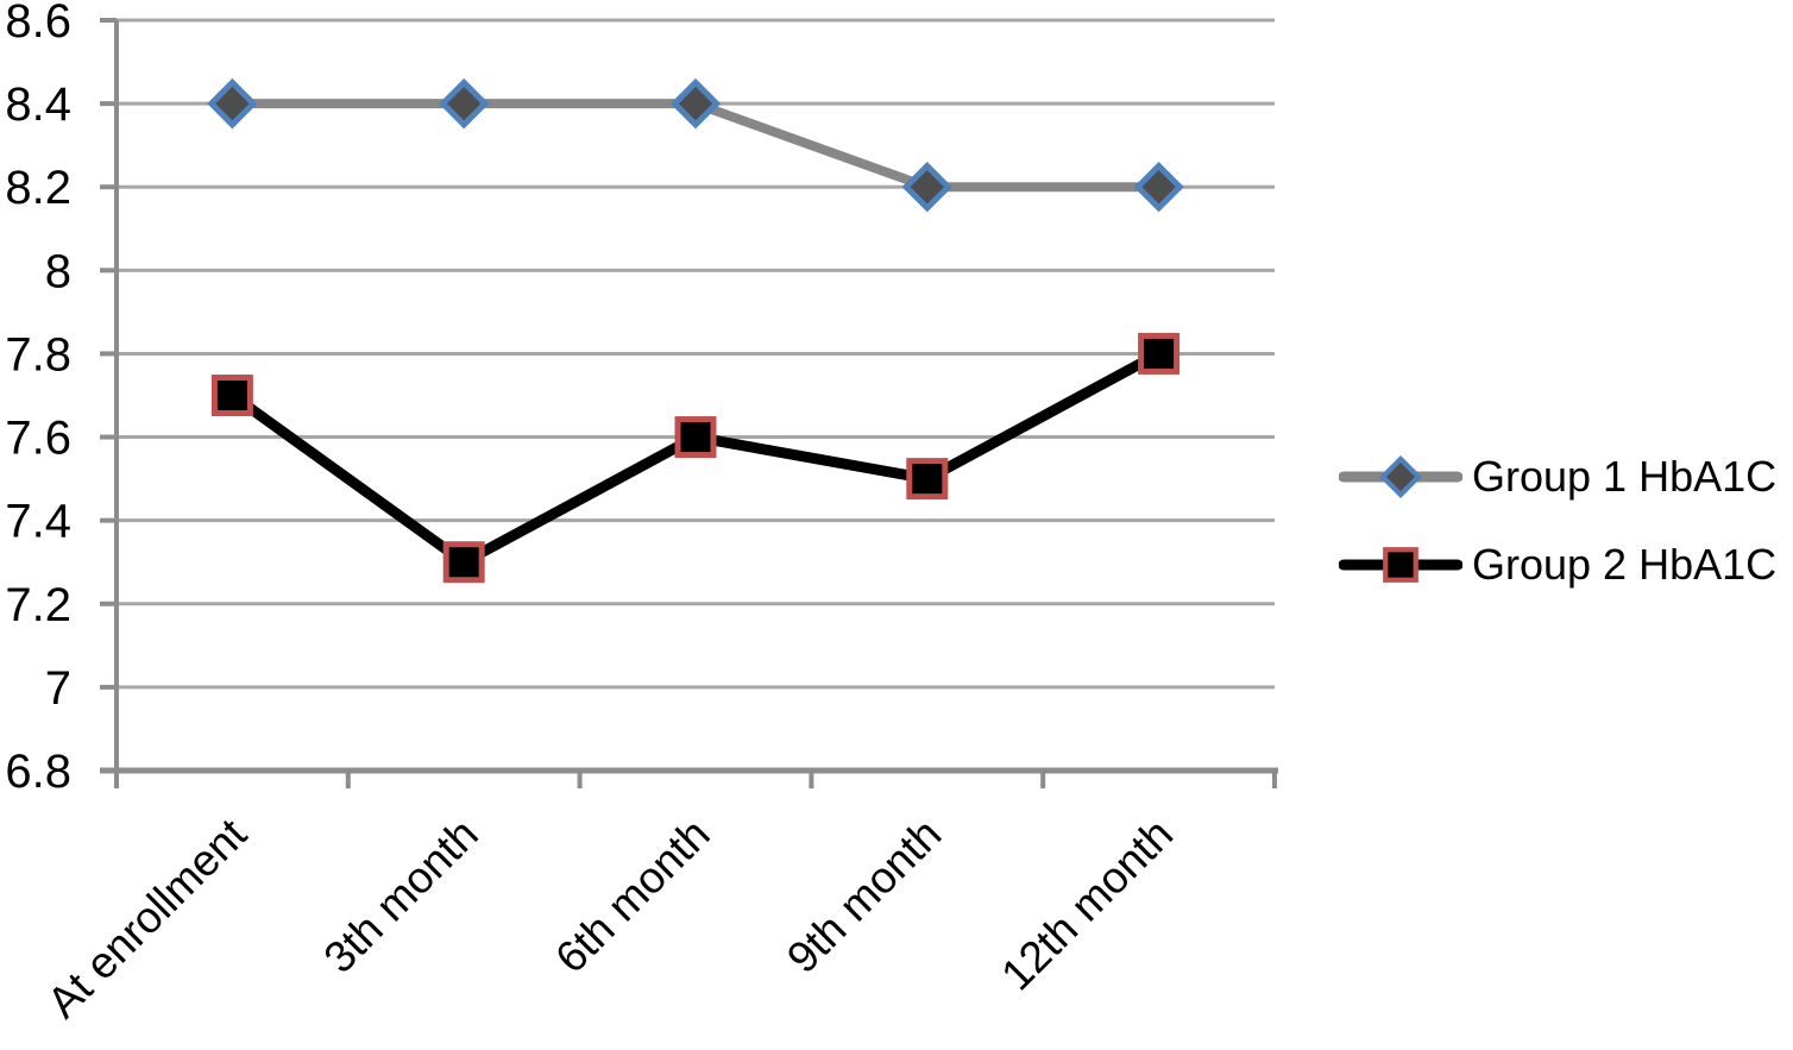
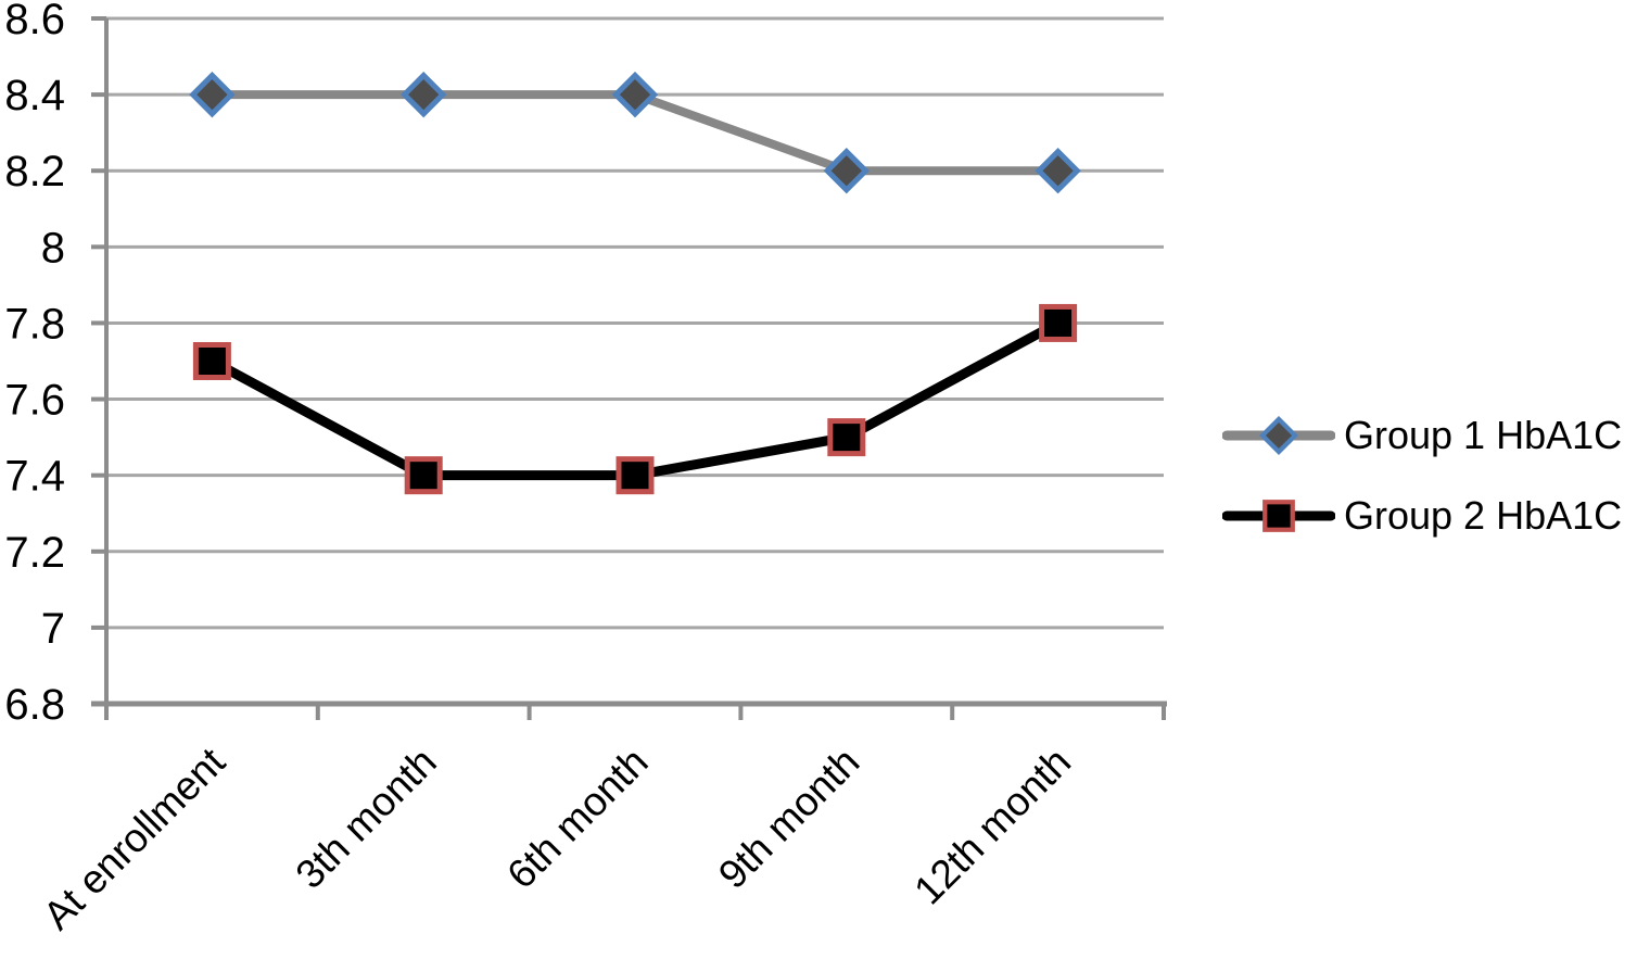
Group 2 HbA1C/3th month: 7.3 -> 7.4
Group 2 HbA1C/6th month: 7.6 -> 7.4
